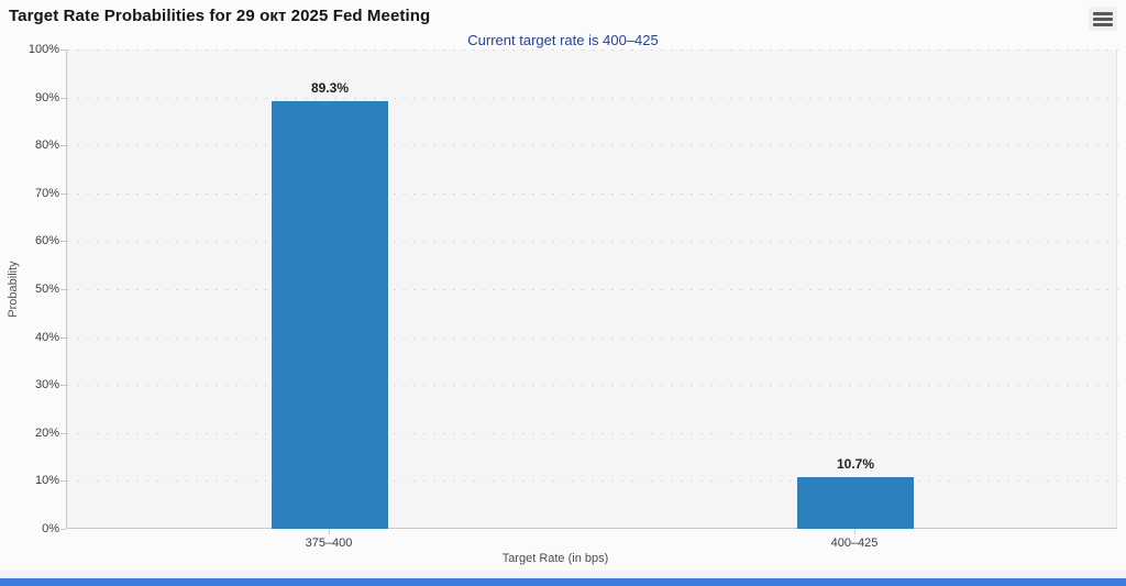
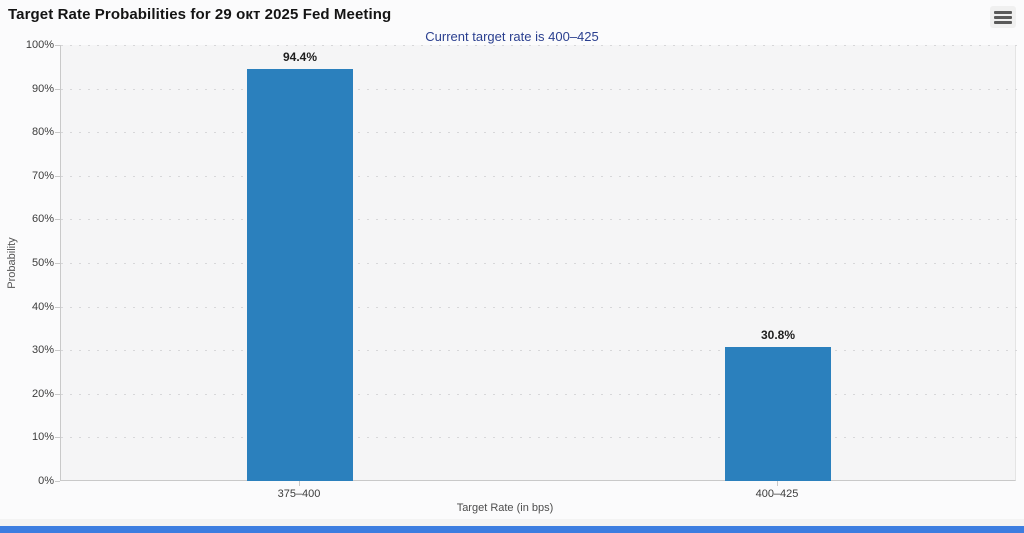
375–400: 89.3% -> 94.4%
400–425: 10.7% -> 30.8%
